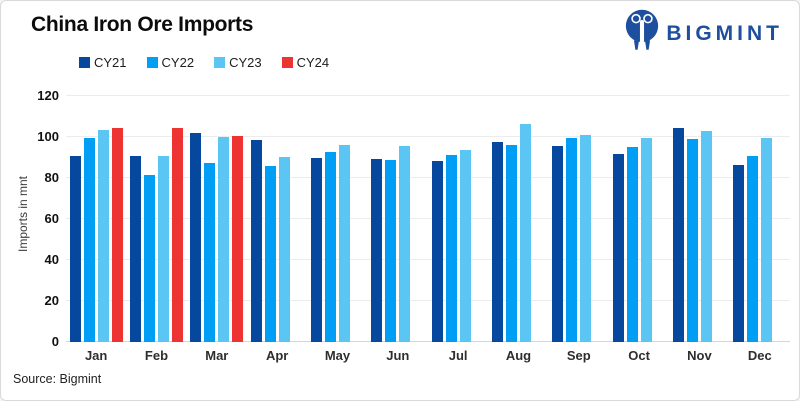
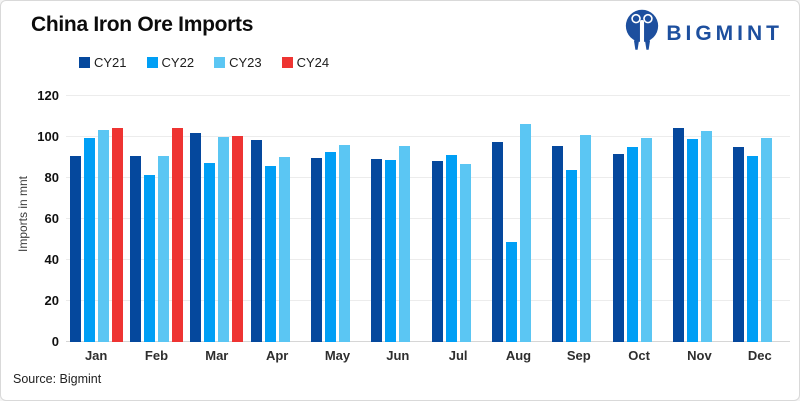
CY23/Jul: 94 -> 87
CY22/Aug: 96 -> 49
CY22/Sep: 100 -> 84
CY21/Dec: 86 -> 95
